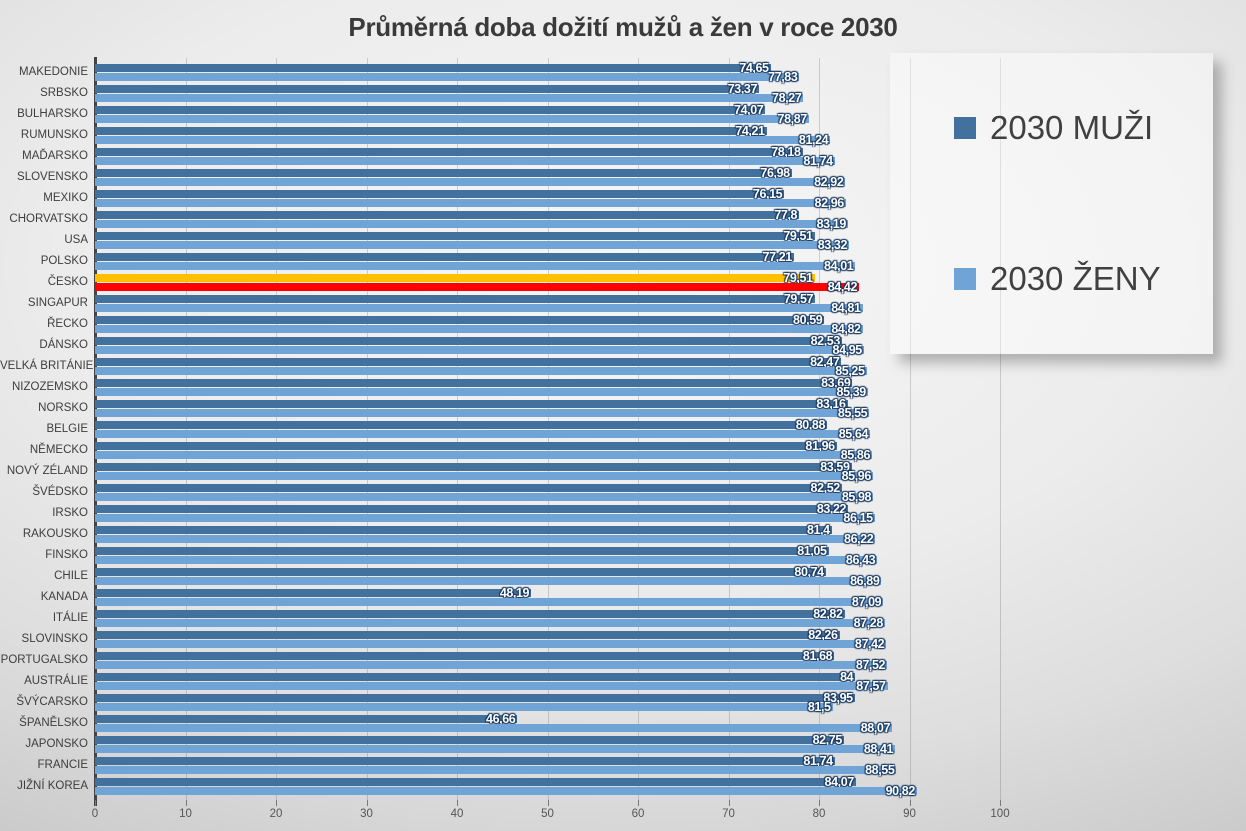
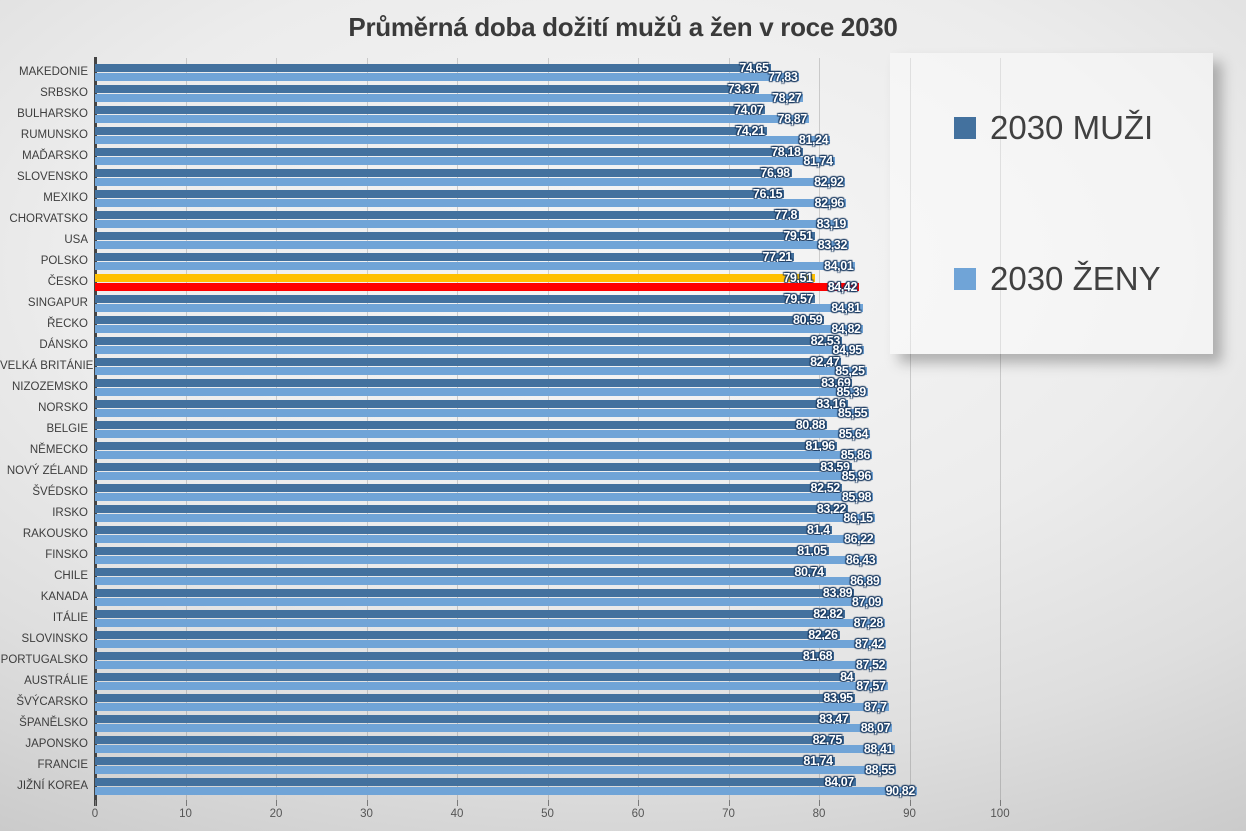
2030 MUŽI/KANADA: 48,19 -> 83,89
2030 ŽENY/ŠVÝCARSKO: 81,5 -> 87,7
2030 MUŽI/ŠPANĚLSKO: 46,66 -> 83,47
